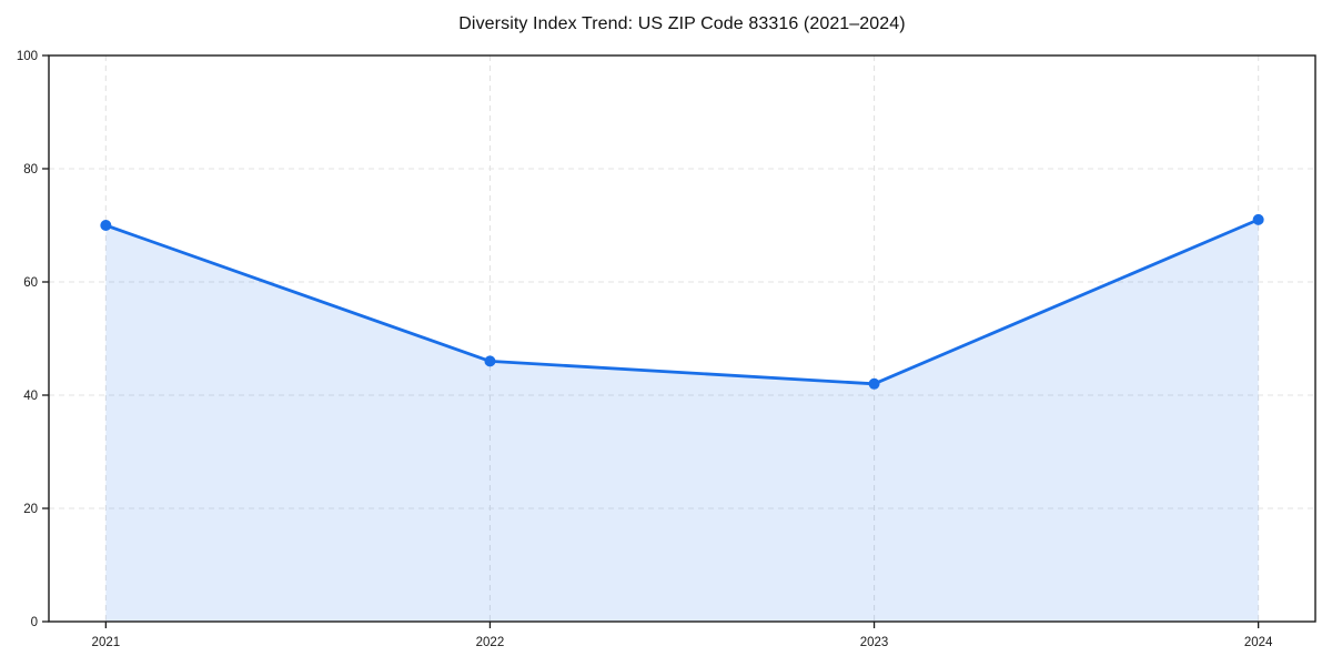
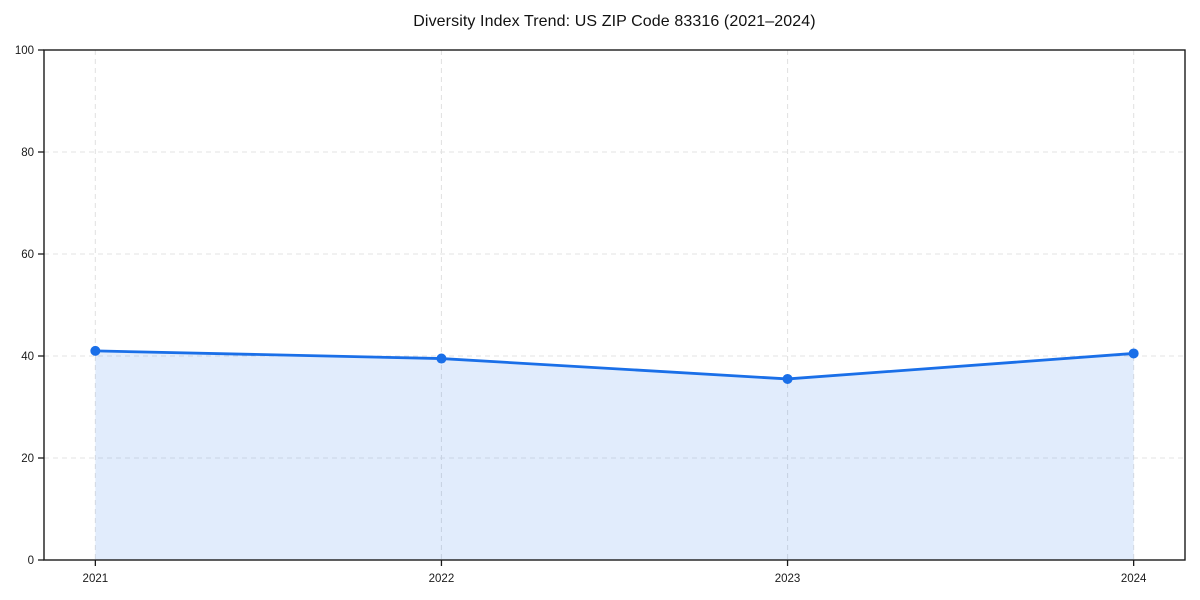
2021: 70 -> 41
2022: 46 -> 40
2023: 42 -> 36
2024: 71 -> 40
